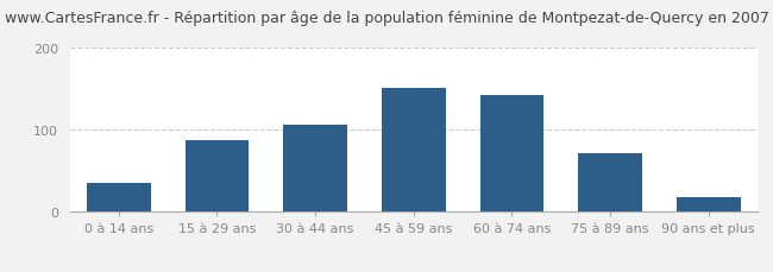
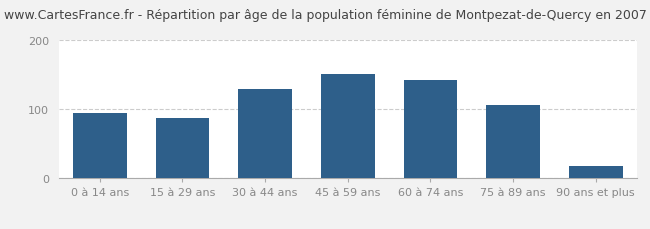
0 à 14 ans: 36 -> 95
30 à 44 ans: 106 -> 130
75 à 89 ans: 72 -> 107
